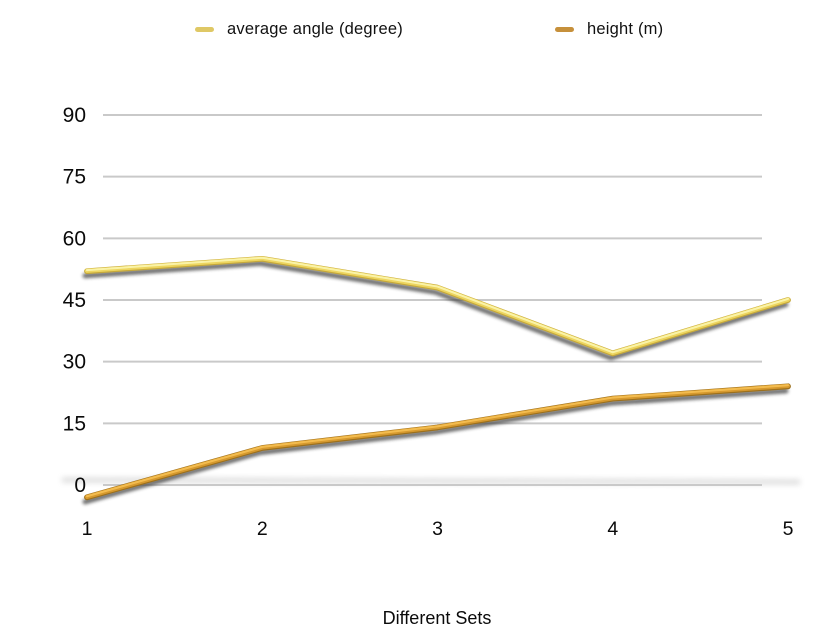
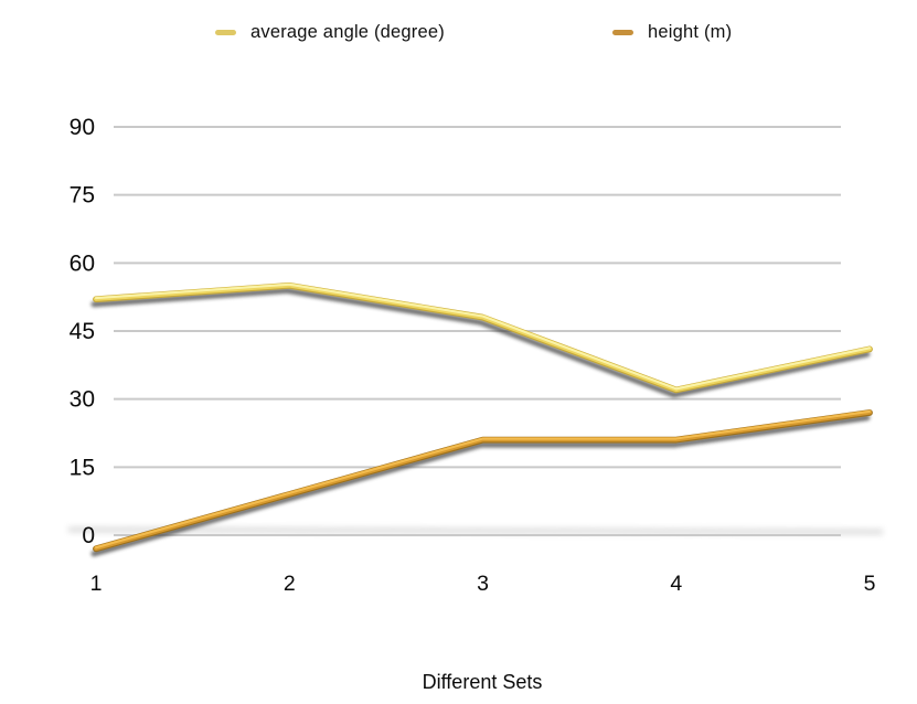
height (m)/3: 14 -> 21
average angle (degree)/5: 45 -> 41
height (m)/5: 24 -> 27
